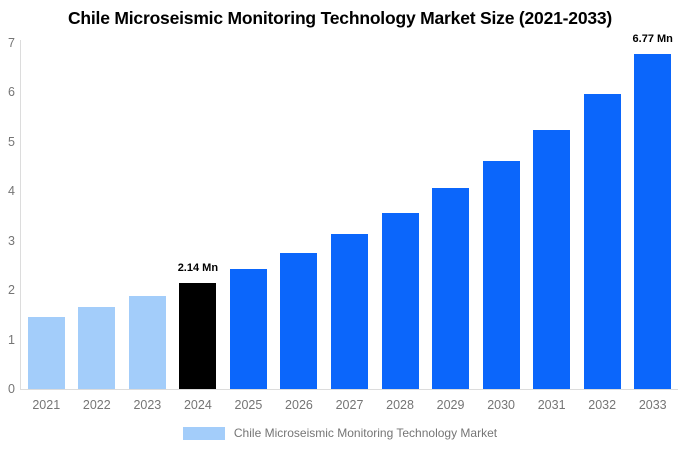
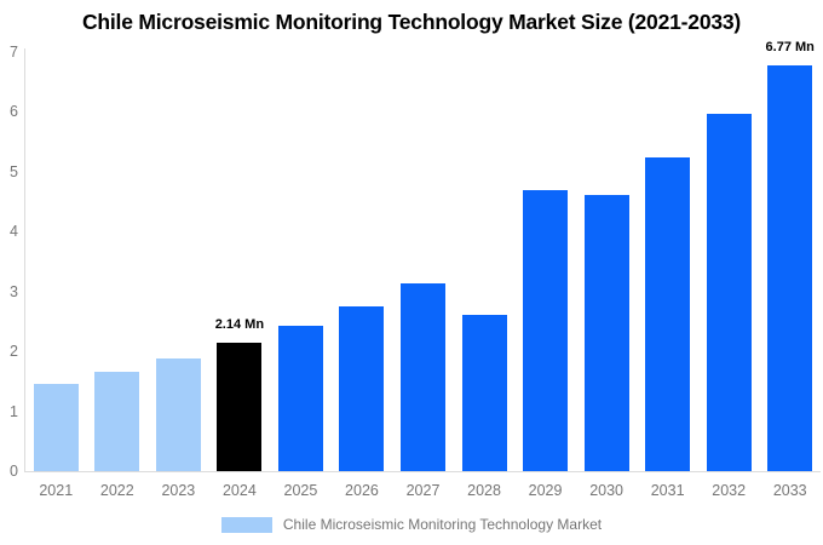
2028: 3.6 -> 2.6
2029: 4.1 -> 4.7
